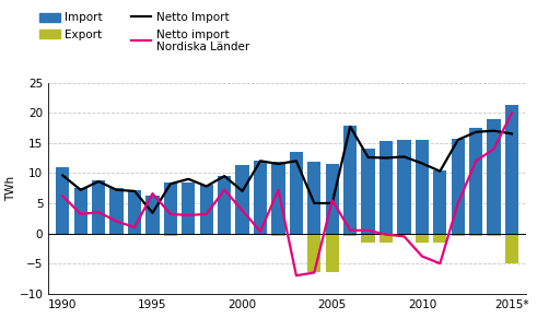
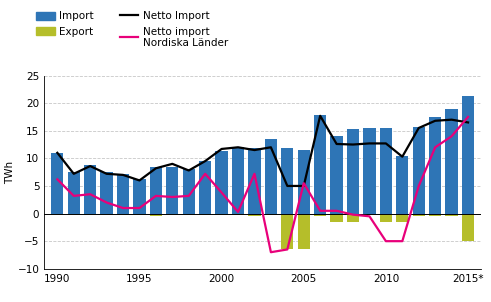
Netto Import/1990: 9.6 -> 11.0
Netto Import/1995: 3.4 -> 6.0
Netto import Nordiska Länder/1995: 6.6 -> 1.0
Netto Import/2000: 7.0 -> 11.7
Netto Import/2010: 11.6 -> 12.7
Netto import Nordiska Länder/2010: -3.8 -> -5.0
Netto import Nordiska Länder/2015*: 20.0 -> 17.5
